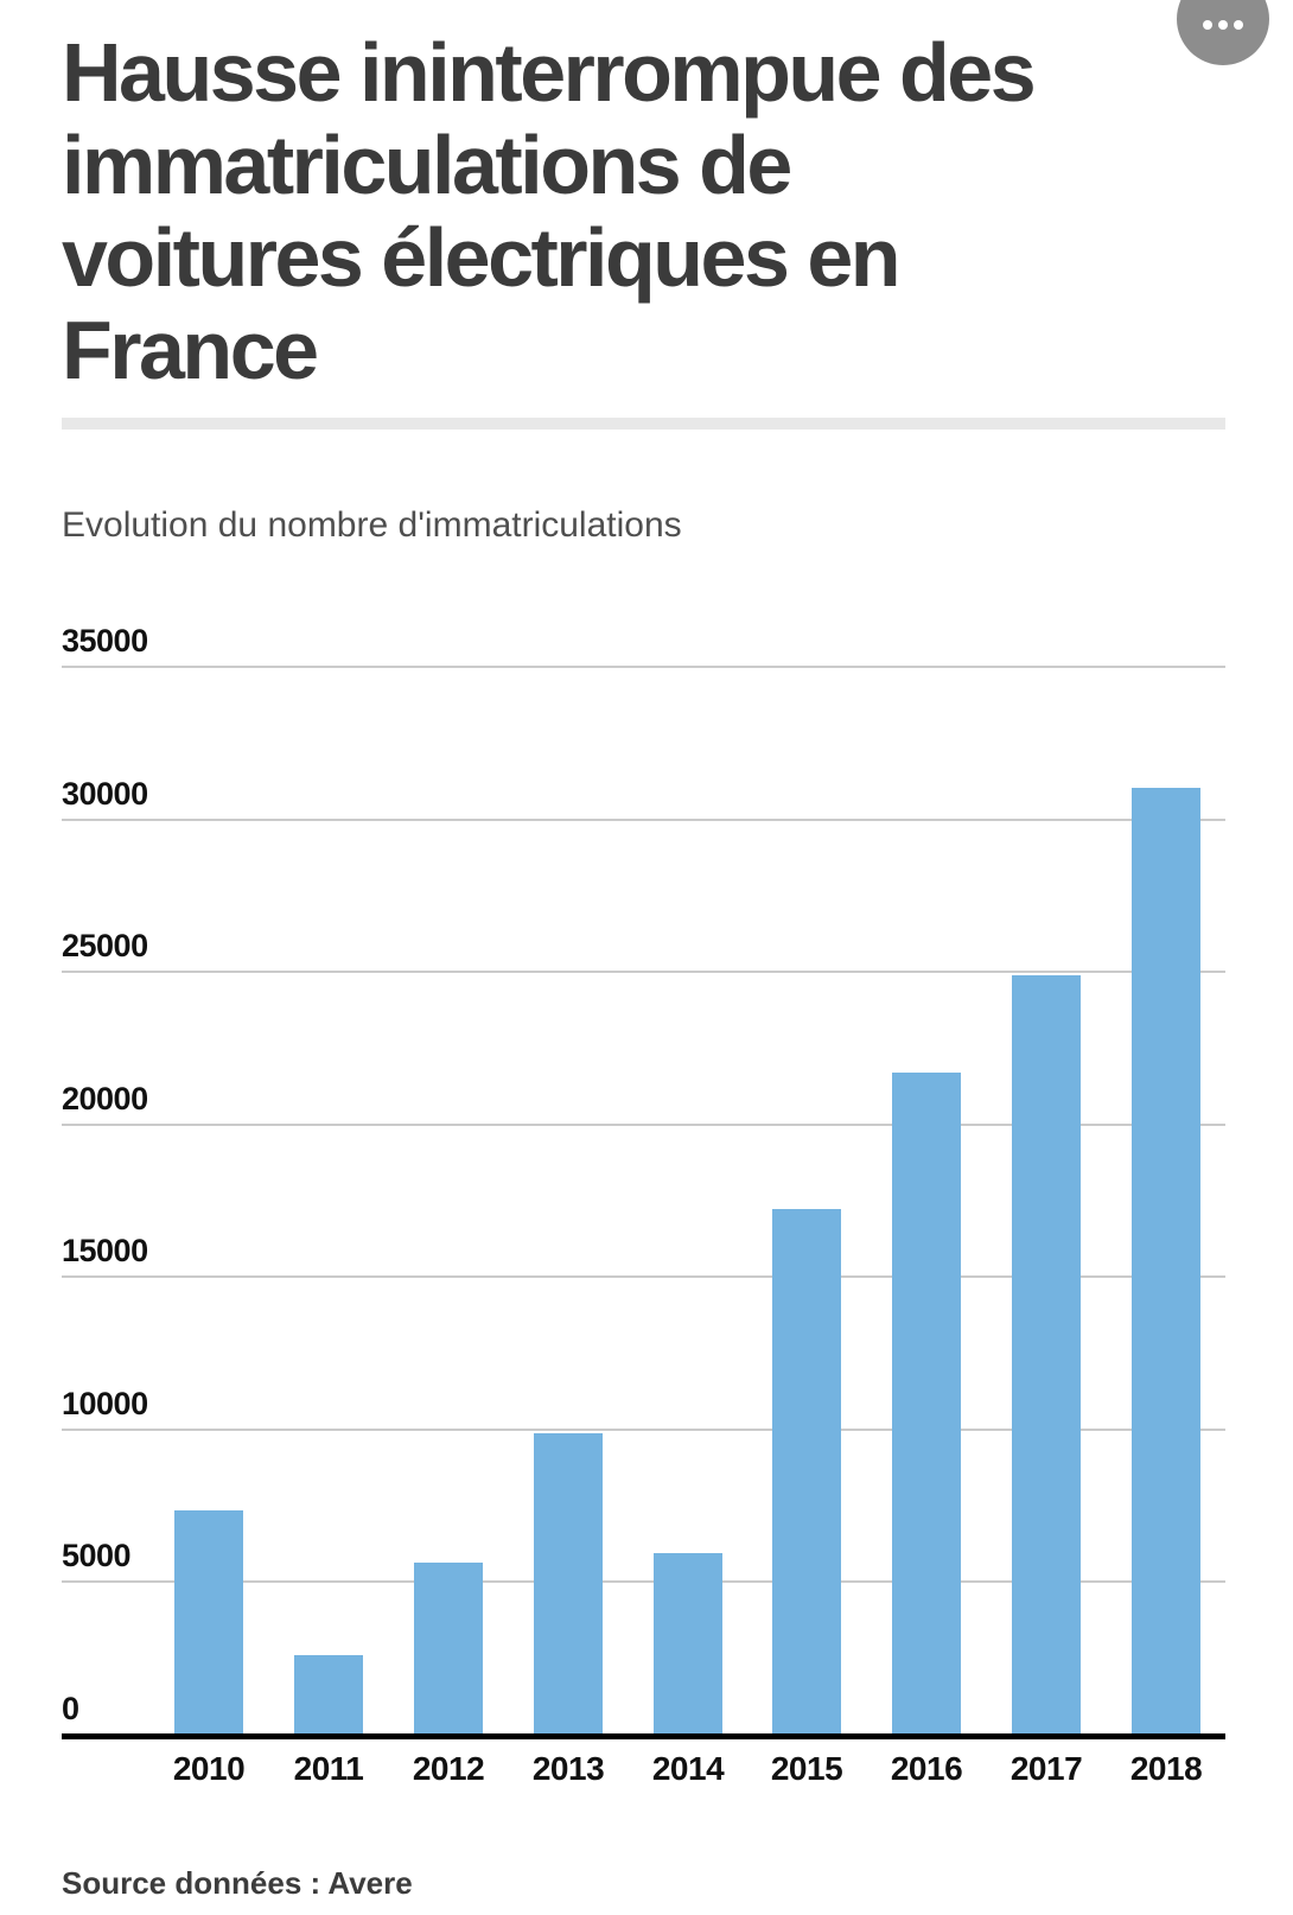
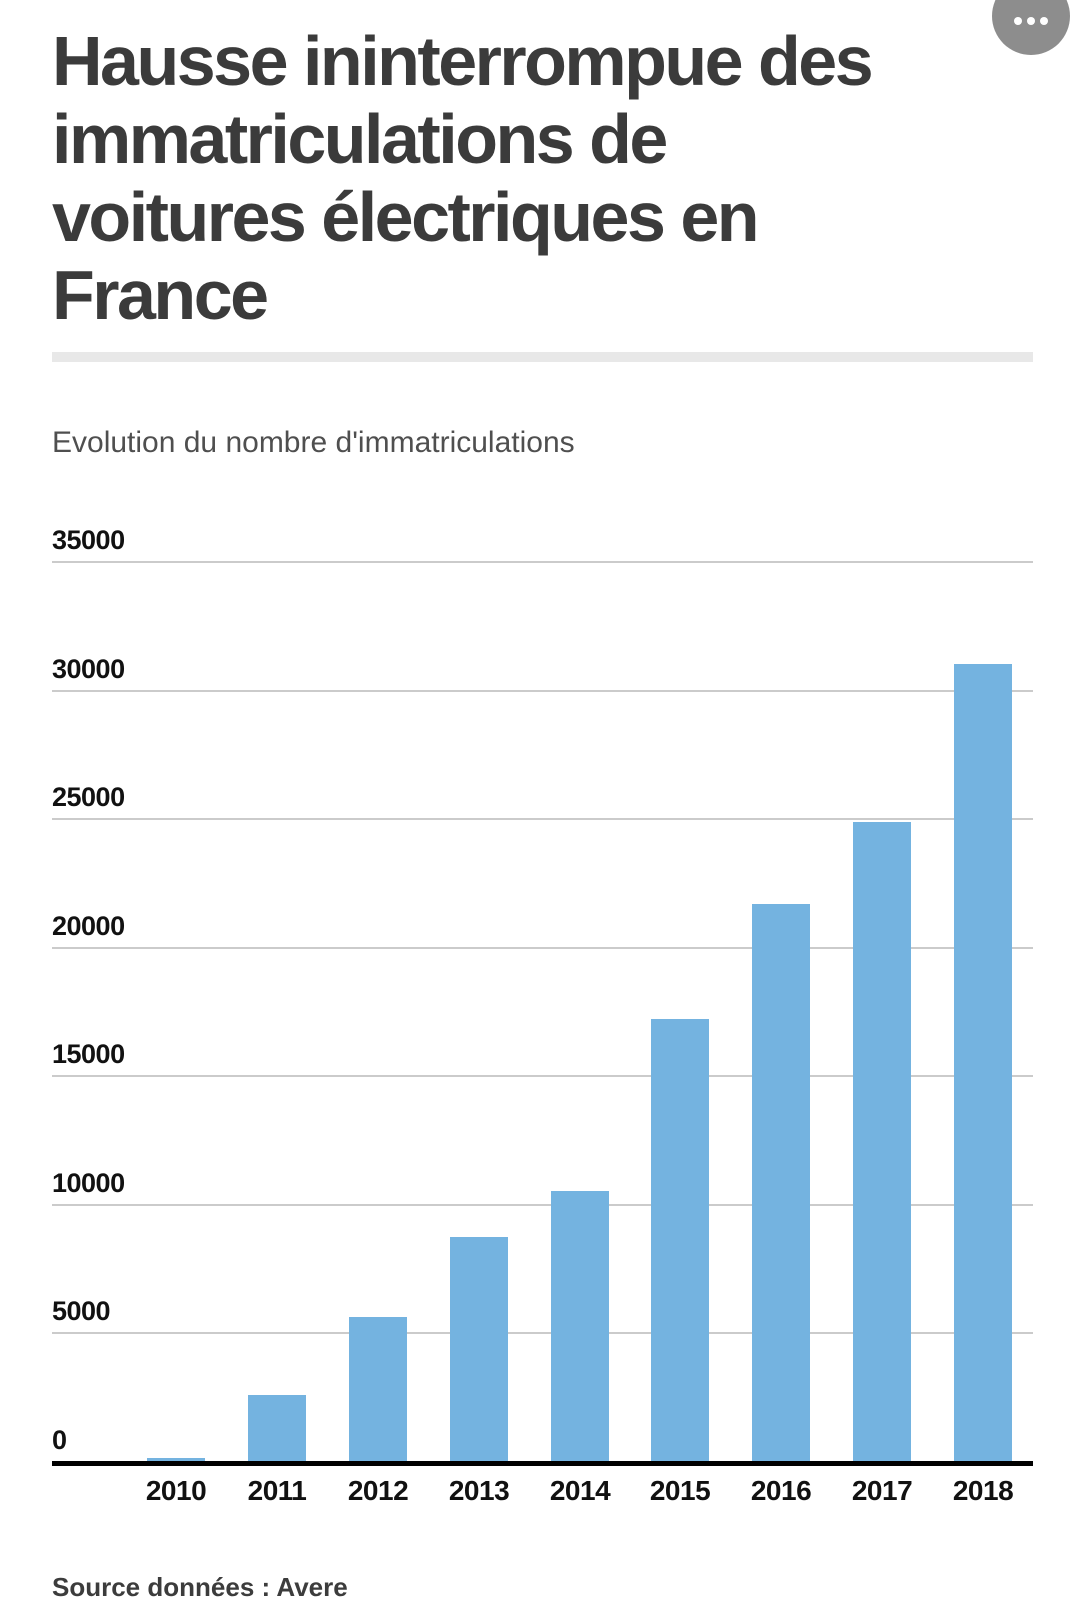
2010: 7400 -> 200
2013: 9900 -> 8800
2014: 6000 -> 10600
